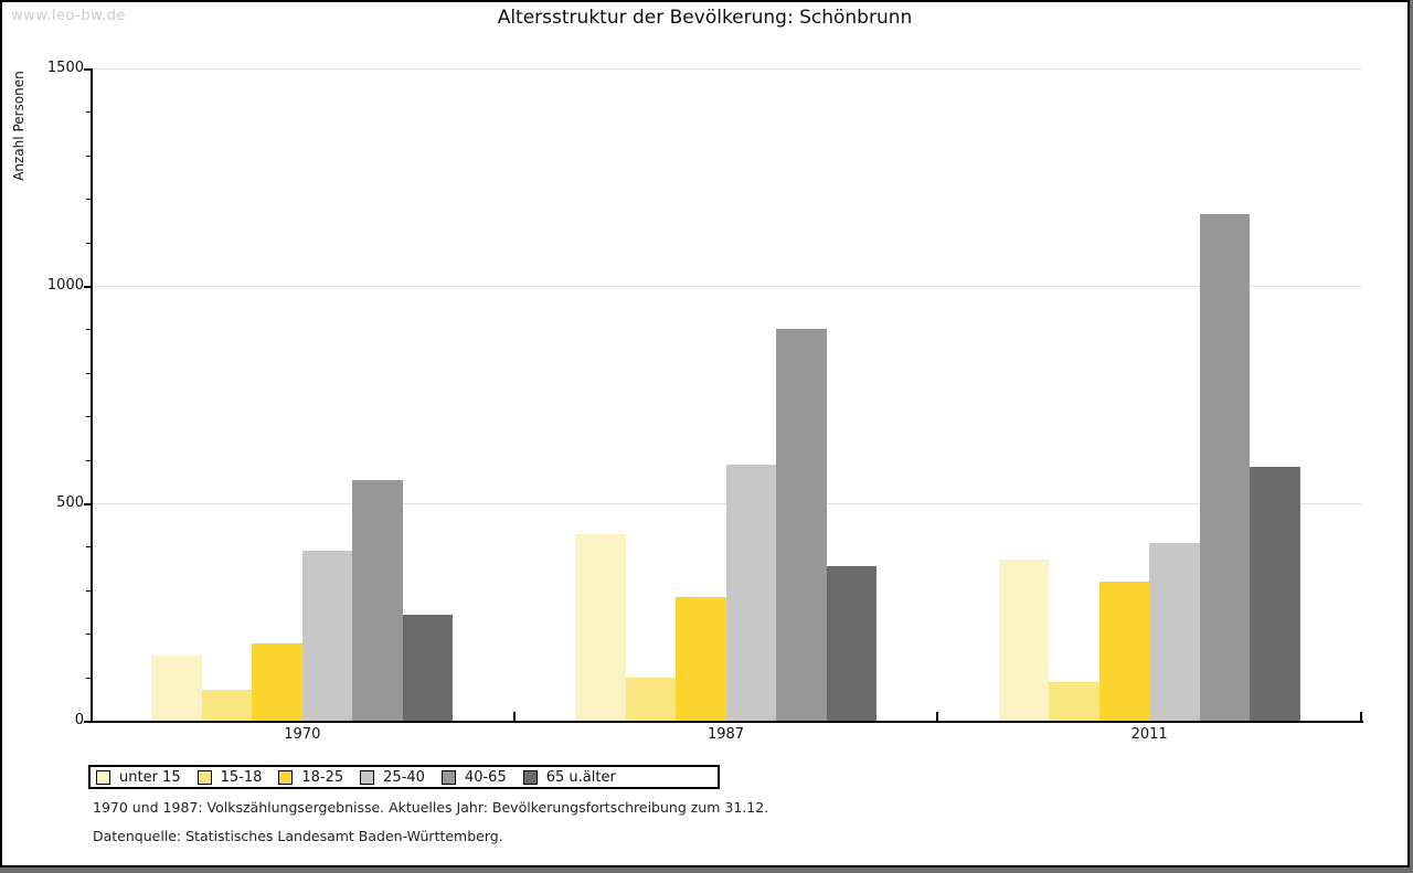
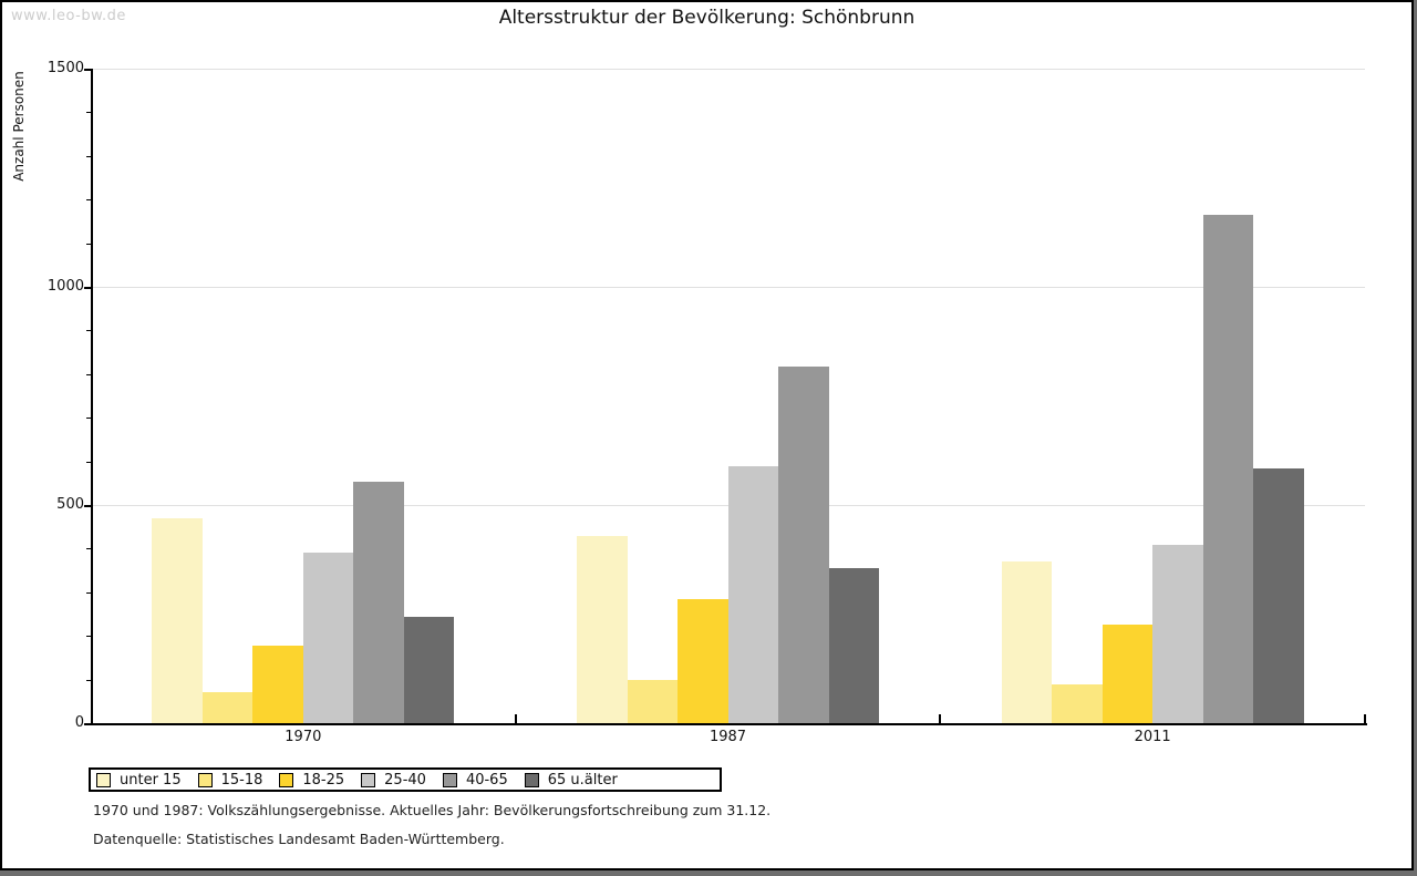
unter 15/1970: 150 -> 470
40-65/1987: 900 -> 820
18-25/2011: 320 -> 220
